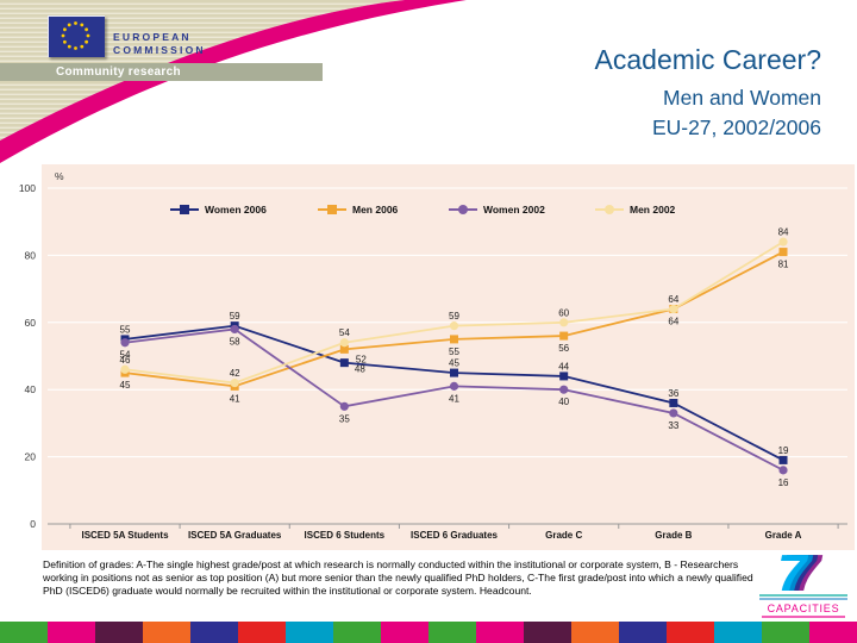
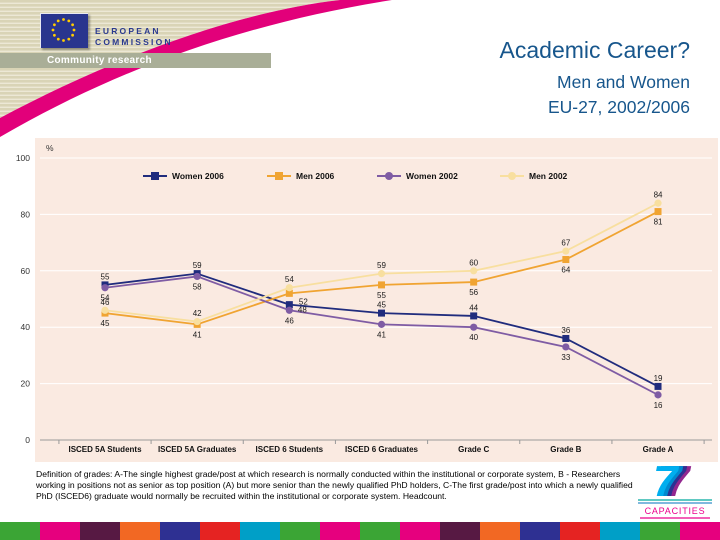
Women 2002/ISCED 6 Students: 35 -> 46
Men 2002/Grade B: 64 -> 67
